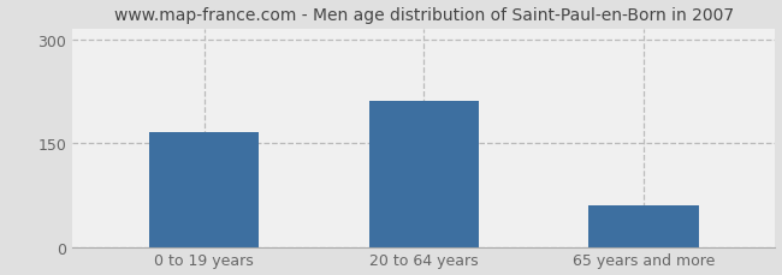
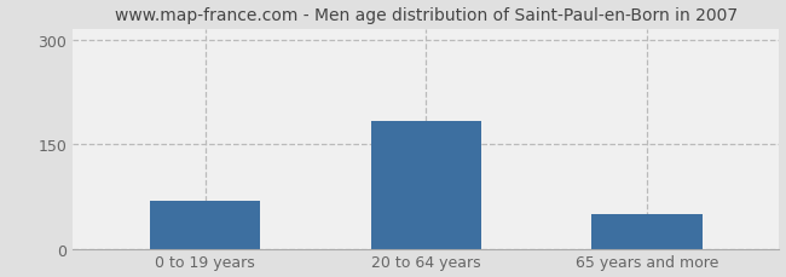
0 to 19 years: 166 -> 68
20 to 64 years: 210 -> 183
65 years and more: 60 -> 50
